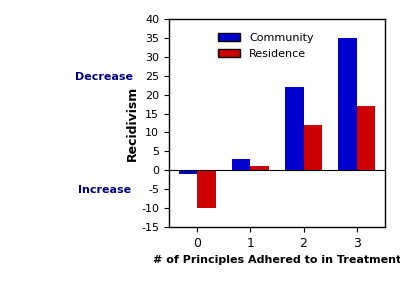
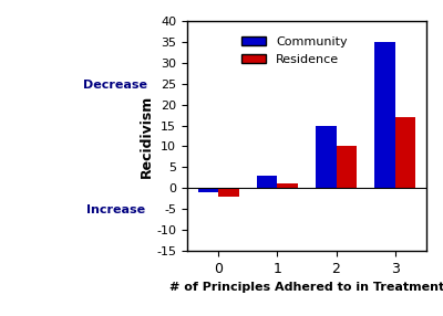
Residence/0: -10 -> -2
Community/2: 22 -> 15
Residence/2: 12 -> 10
